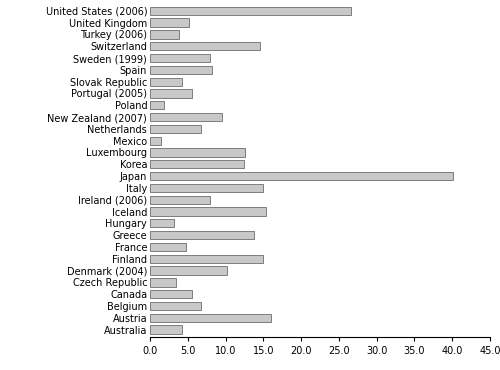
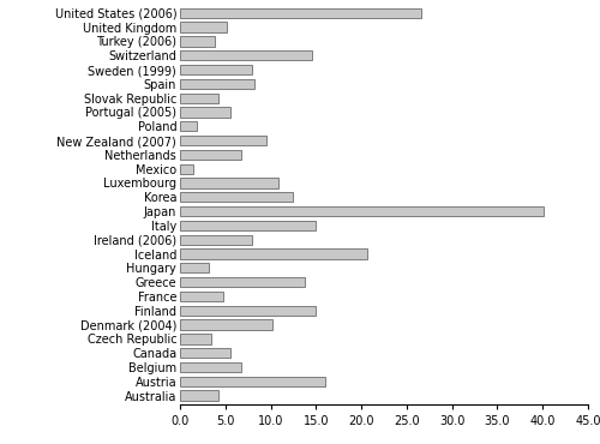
Luxembourg: 12.6 -> 10.9
Iceland: 15.4 -> 20.6
